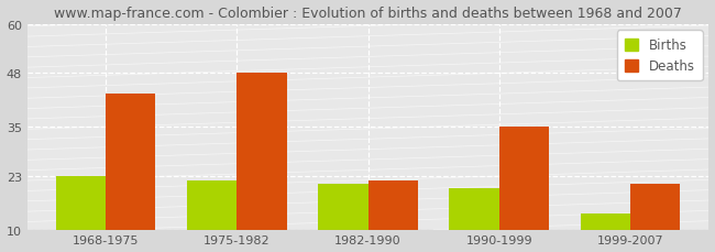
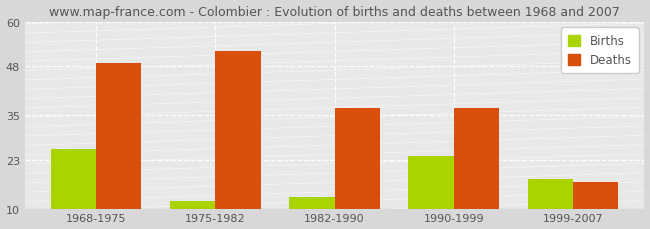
Births/1968-1975: 23 -> 26
Deaths/1968-1975: 43 -> 49
Births/1975-1982: 22 -> 12
Deaths/1975-1982: 48 -> 52
Births/1982-1990: 21 -> 13
Deaths/1982-1990: 22 -> 37
Births/1990-1999: 20 -> 24
Deaths/1990-1999: 35 -> 37
Births/1999-2007: 14 -> 18
Deaths/1999-2007: 21 -> 17
